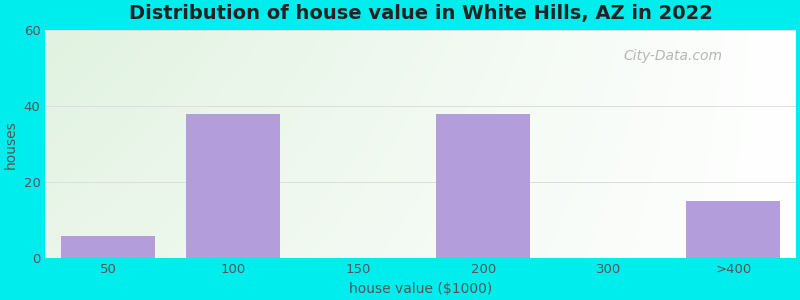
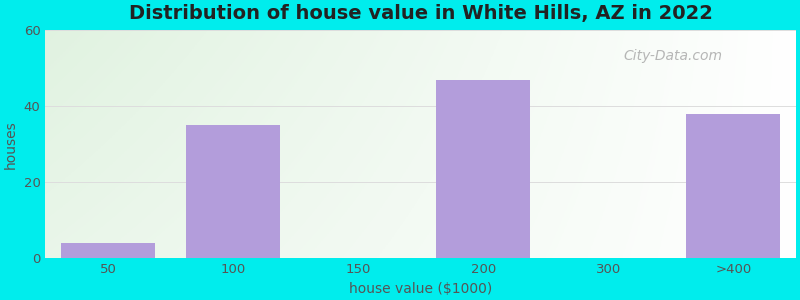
50: 6 -> 4
100: 38 -> 35
200: 38 -> 47
>400: 15 -> 38
